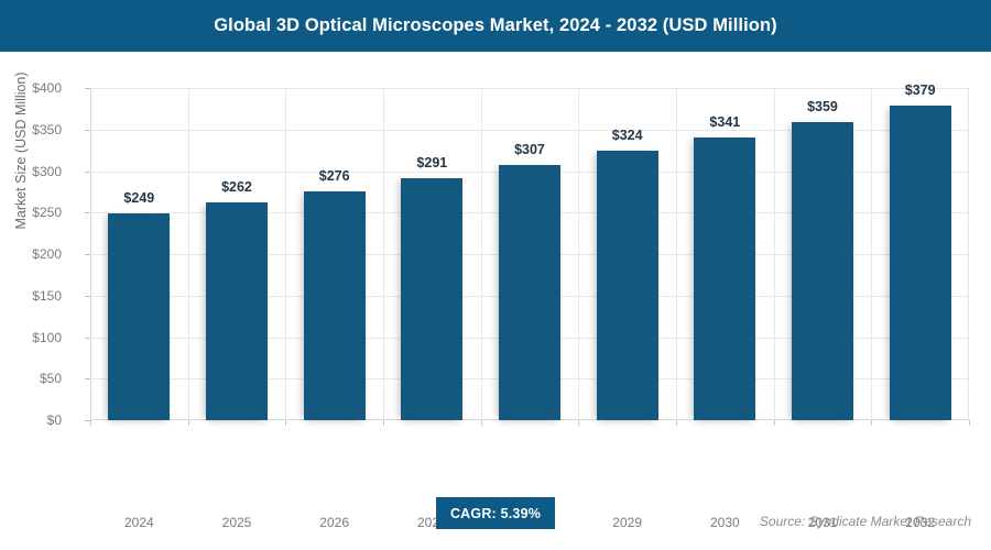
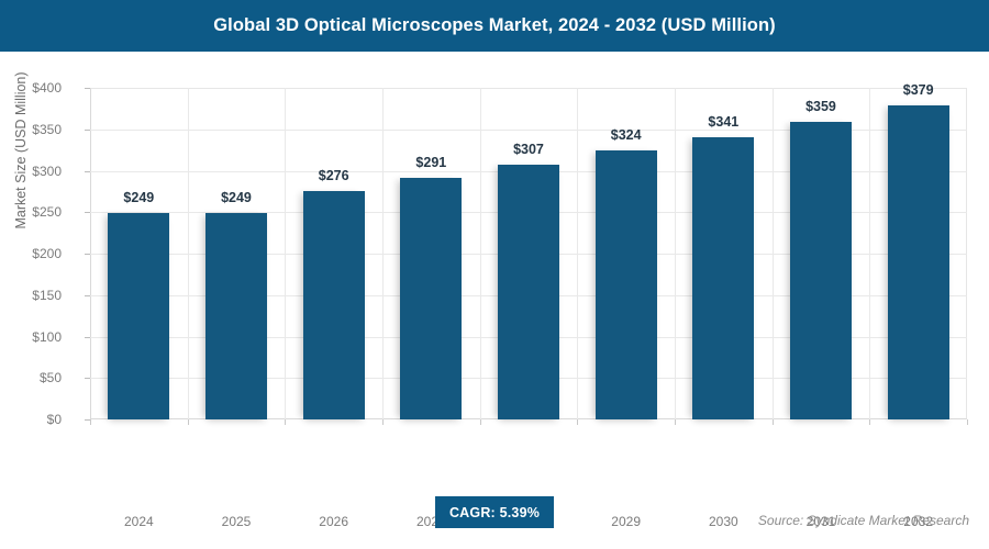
2025: $262 -> $249
